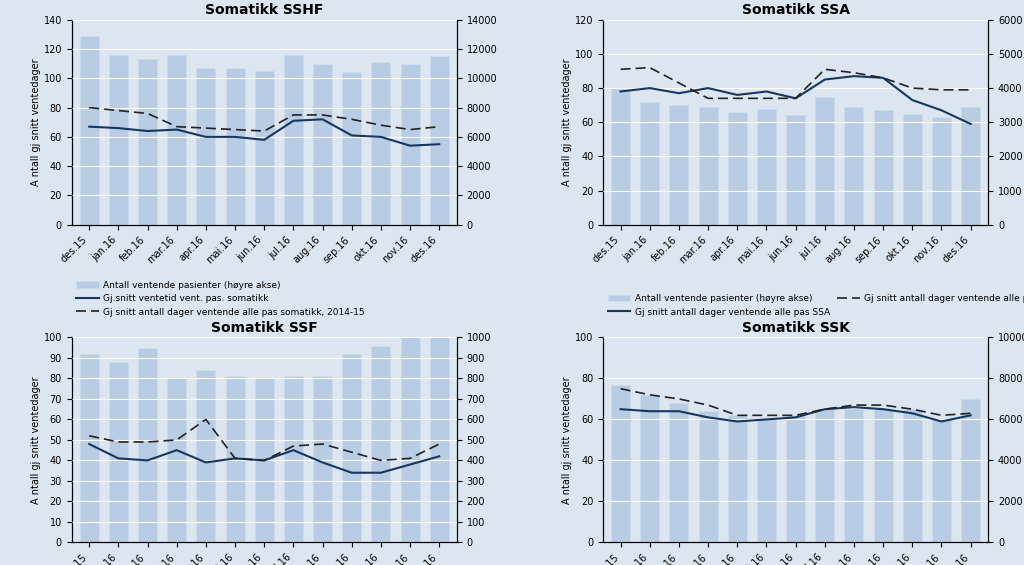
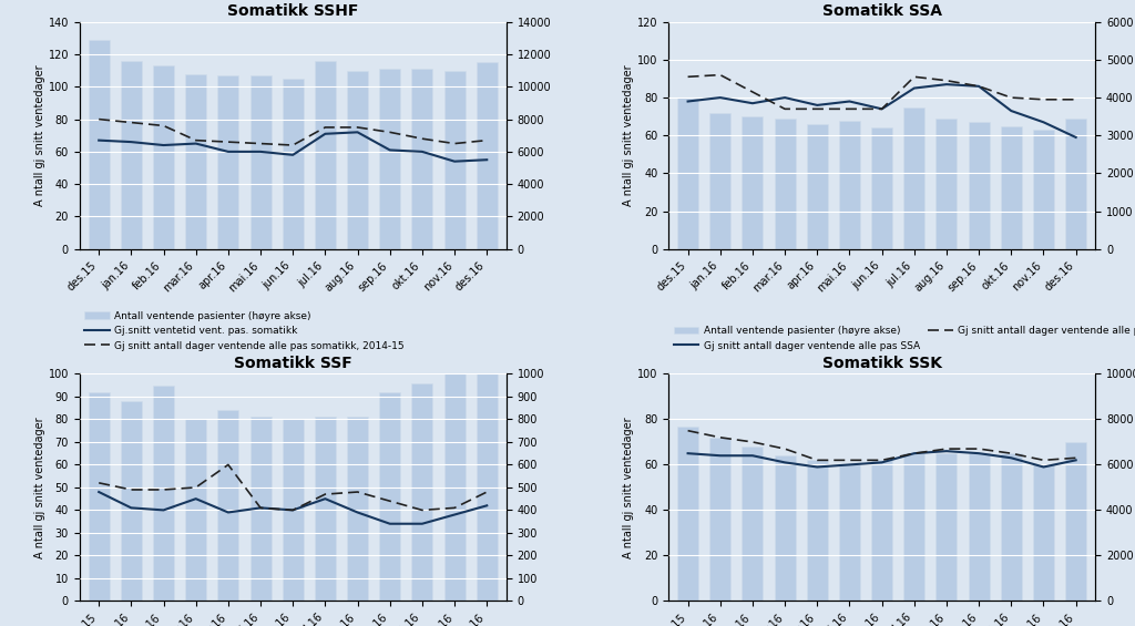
Somatikk SSHF/Antall ventende pasienter (høyre akse)/mar.16: 11600 -> 10800
Somatikk SSHF/Antall ventende pasienter (høyre akse)/sep.16: 10400 -> 11100
